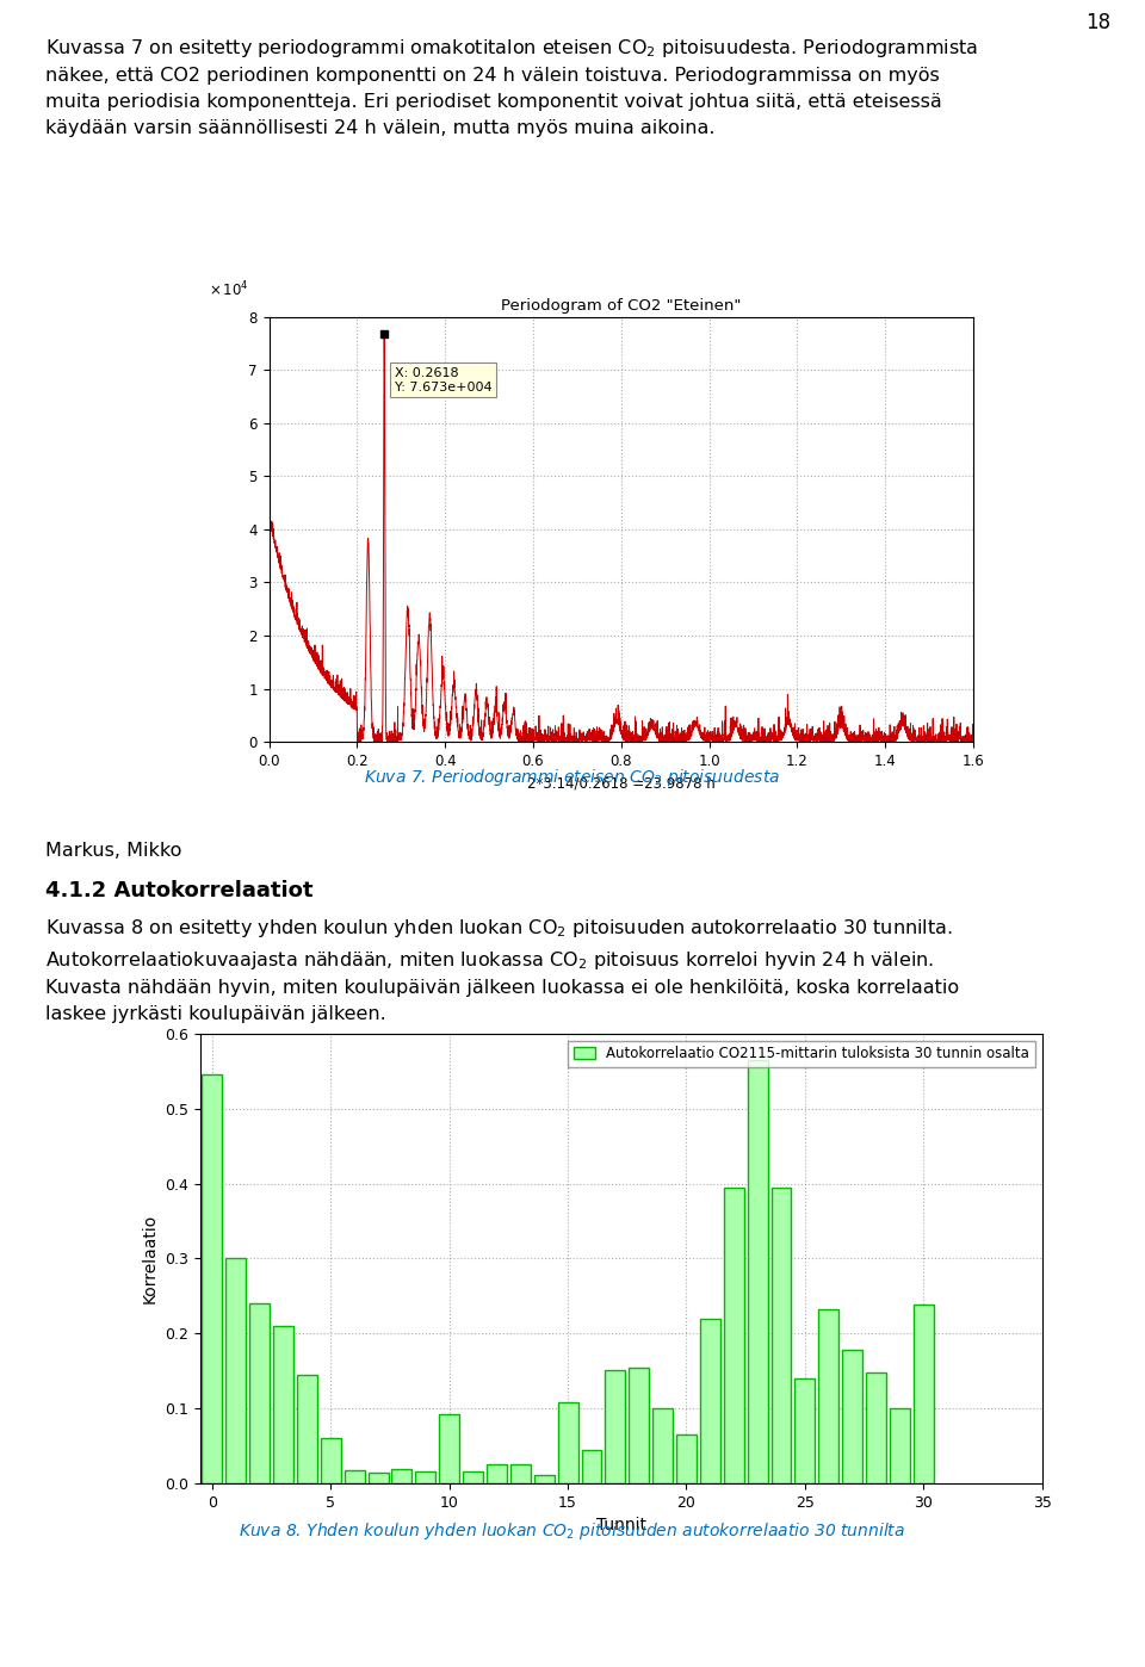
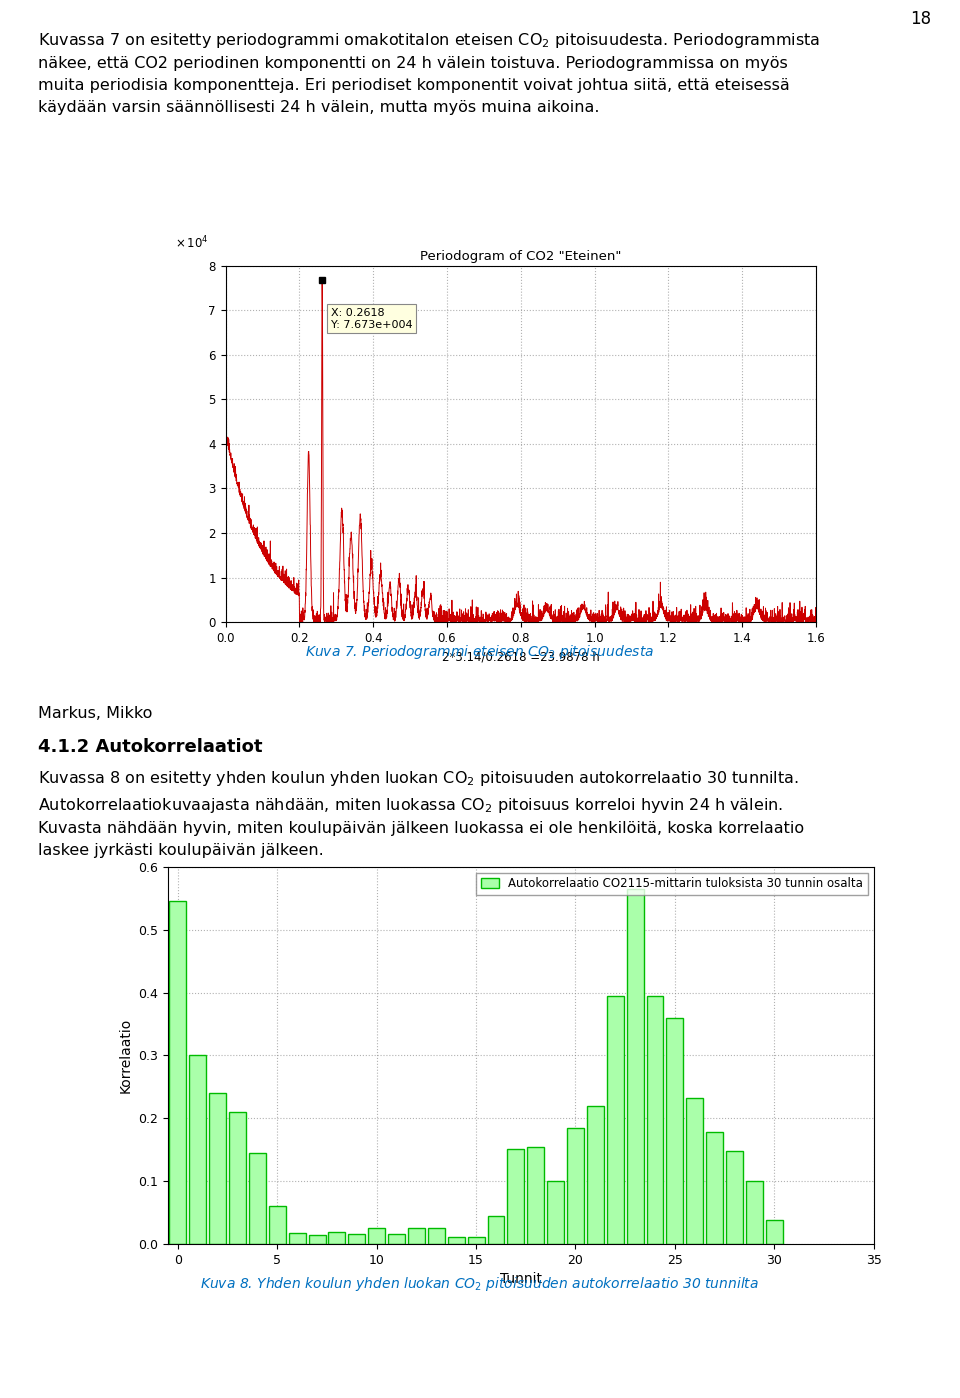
10: 0.092 -> 0.025
15: 0.108 -> 0.012
20: 0.066 -> 0.185
25: 0.140 -> 0.360
30: 0.238 -> 0.038
